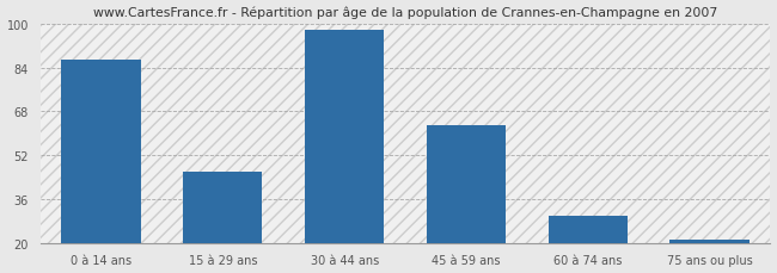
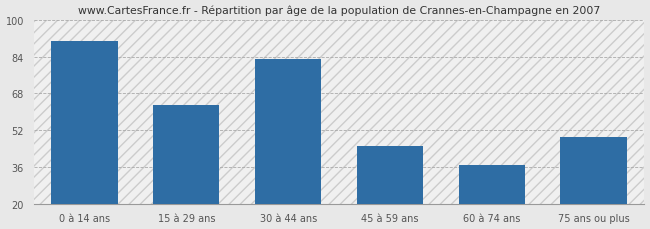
0 à 14 ans: 87 -> 91
15 à 29 ans: 46 -> 63
30 à 44 ans: 98 -> 83
45 à 59 ans: 63 -> 45
60 à 74 ans: 30 -> 37
75 ans ou plus: 21 -> 49
